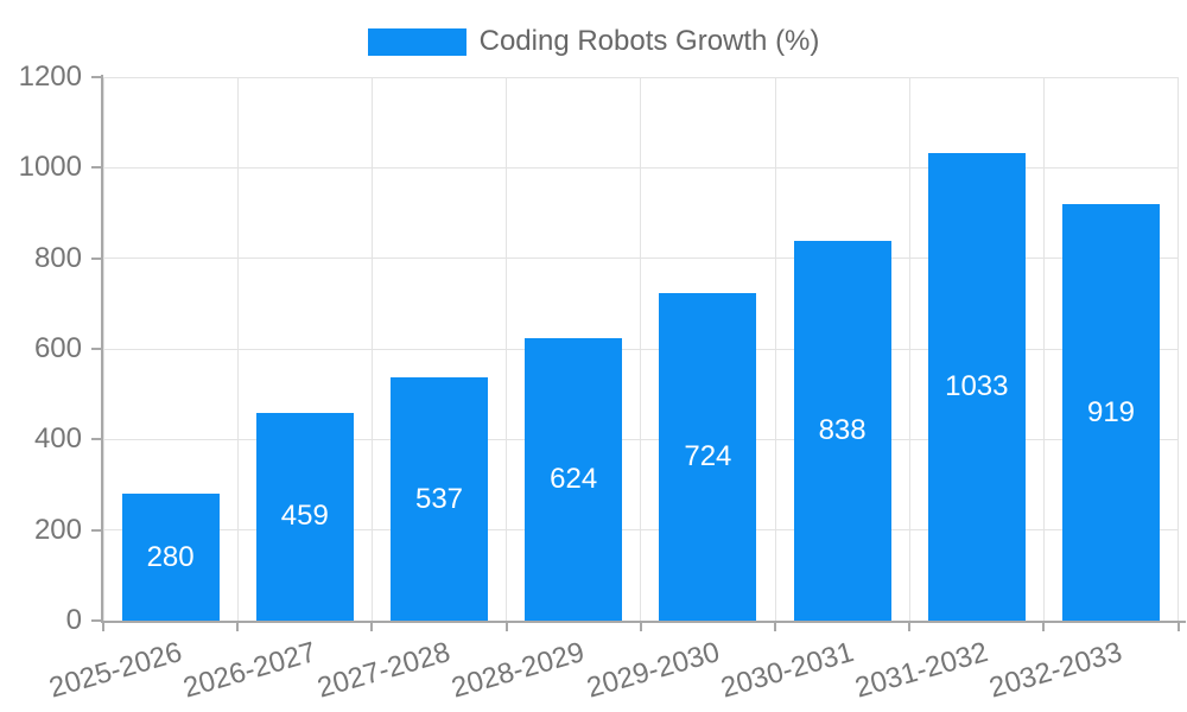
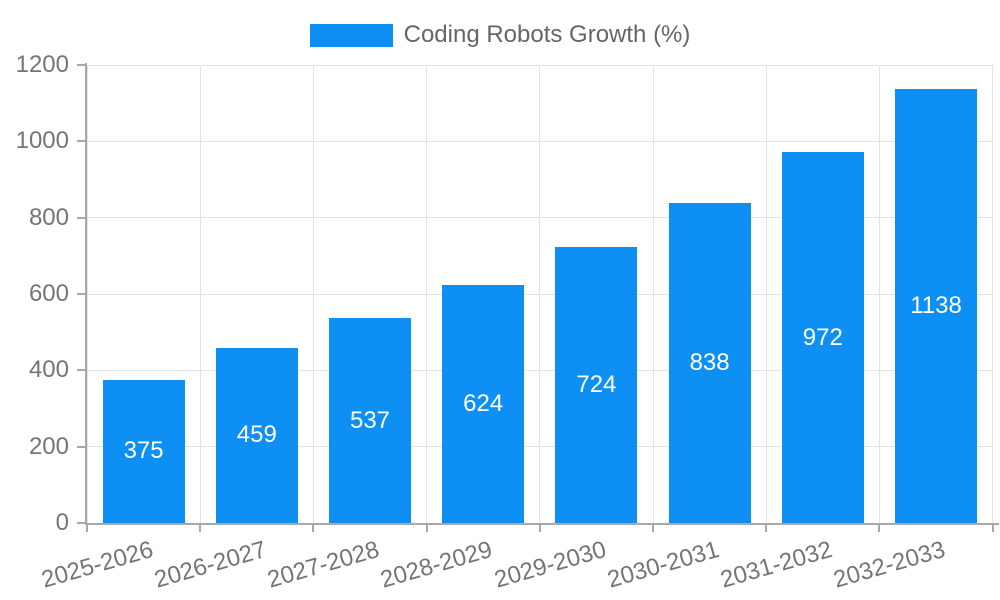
2025-2026: 280 -> 375
2031-2032: 1033 -> 972
2032-2033: 919 -> 1138
